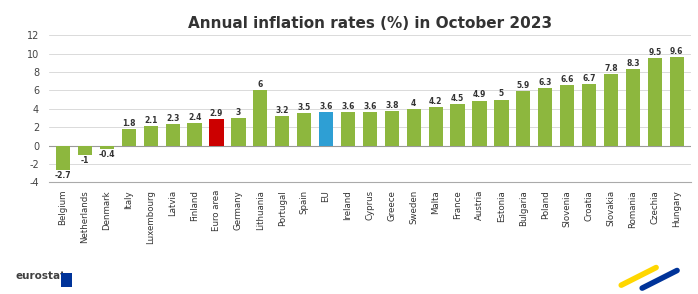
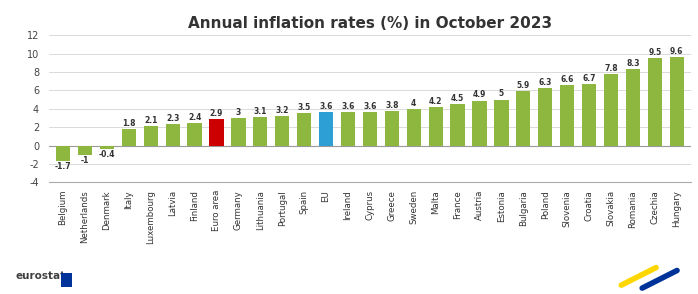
Belgium: -2.7 -> -1.7
Lithuania: 6 -> 3.1
